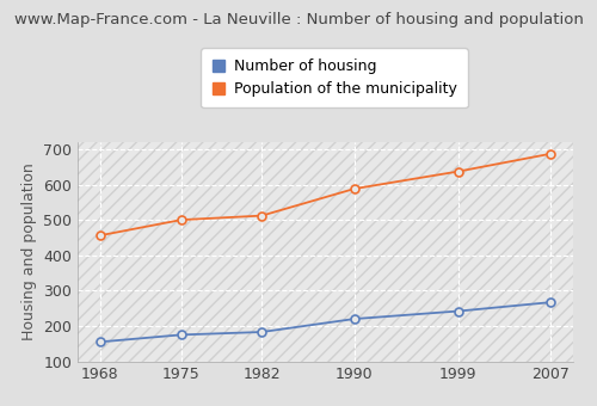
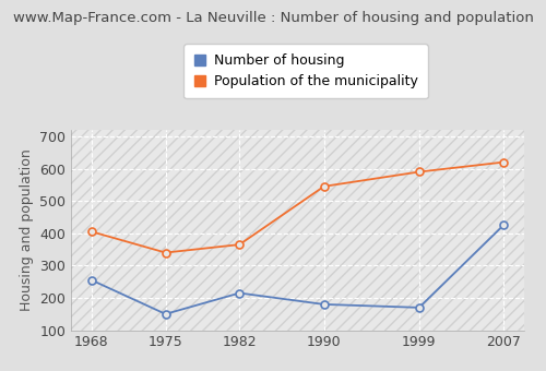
Number of housing/1968: 155 -> 255
Population of the municipality/1968: 456 -> 405
Number of housing/1975: 175 -> 150
Population of the municipality/1975: 500 -> 340
Number of housing/1982: 183 -> 215
Population of the municipality/1982: 512 -> 365
Number of housing/1990: 220 -> 180
Population of the municipality/1990: 588 -> 545
Number of housing/1999: 242 -> 170
Population of the municipality/1999: 637 -> 590
Number of housing/2007: 267 -> 425
Population of the municipality/2007: 687 -> 620
